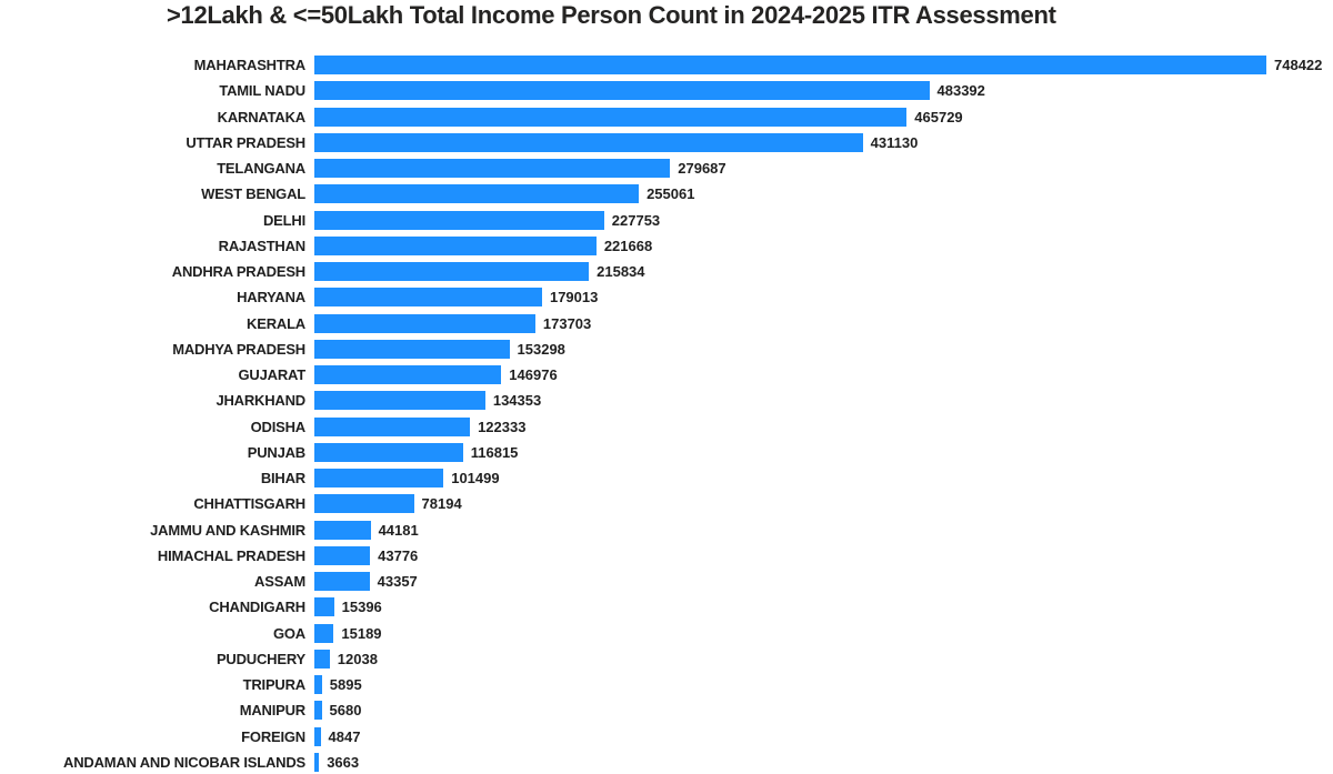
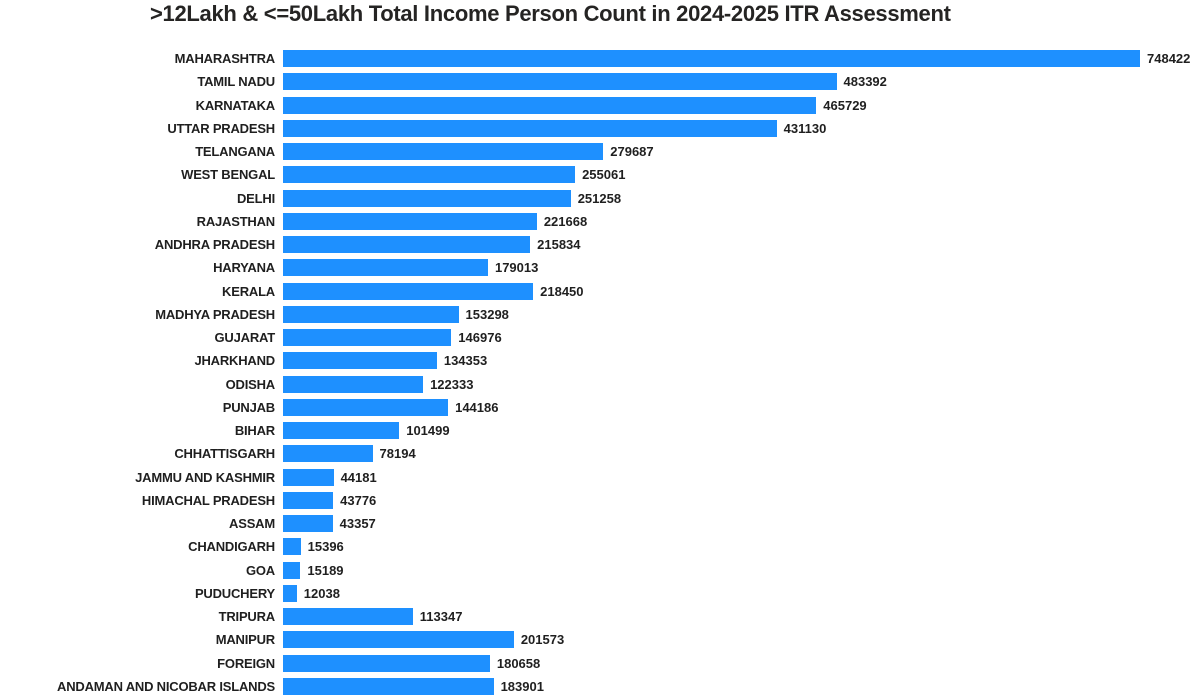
DELHI: 227753 -> 251258
KERALA: 173703 -> 218450
PUNJAB: 116815 -> 144186
TRIPURA: 5895 -> 113347
MANIPUR: 5680 -> 201573
FOREIGN: 4847 -> 180658
ANDAMAN AND NICOBAR ISLANDS: 3663 -> 183901
